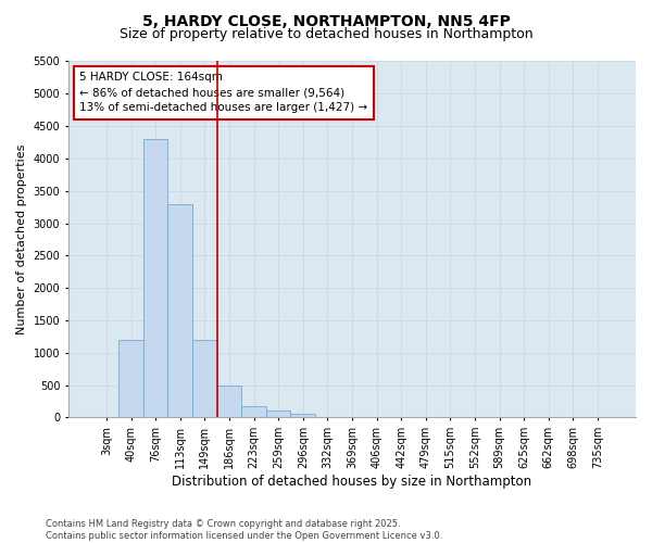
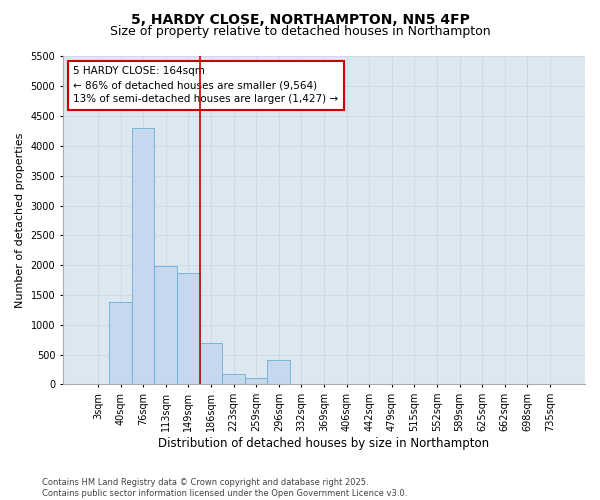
40sqm: 1200 -> 1380
113sqm: 3300 -> 1980
149sqm: 1200 -> 1860
186sqm: 500 -> 700
296sqm: 60 -> 400
